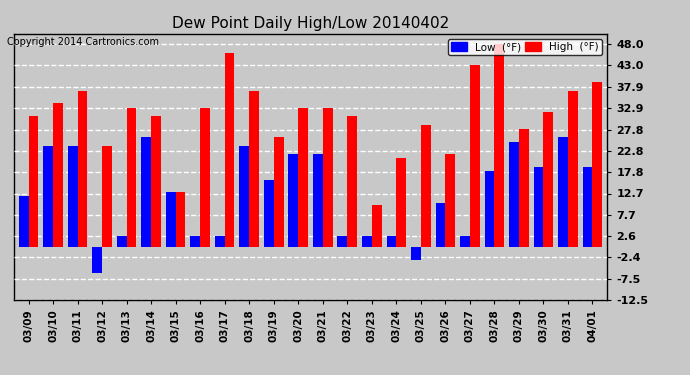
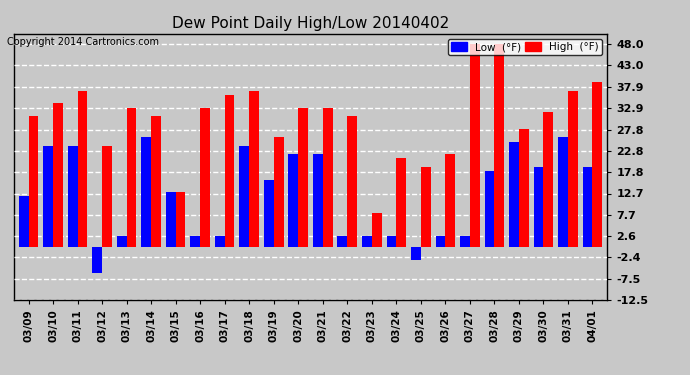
High (°F)/03/17: 46 -> 36
High (°F)/03/23: 10 -> 8
High (°F)/03/25: 29 -> 19
Low (°F)/03/26: 10.5 -> 2.6
High (°F)/03/27: 43 -> 48
